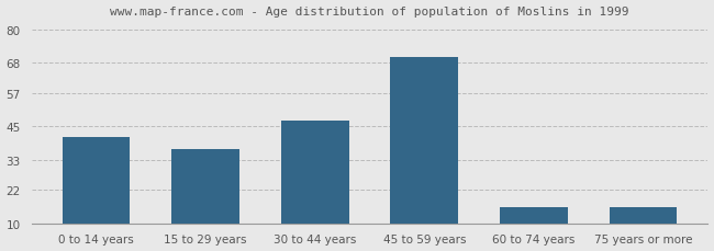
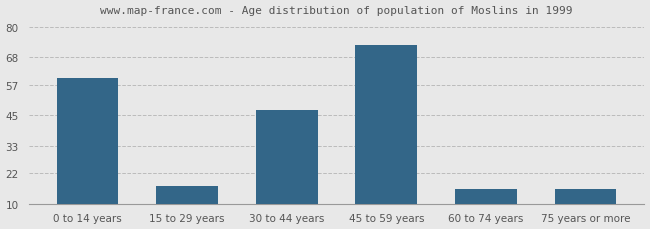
0 to 14 years: 41 -> 60
15 to 29 years: 37 -> 17
45 to 59 years: 70 -> 73
